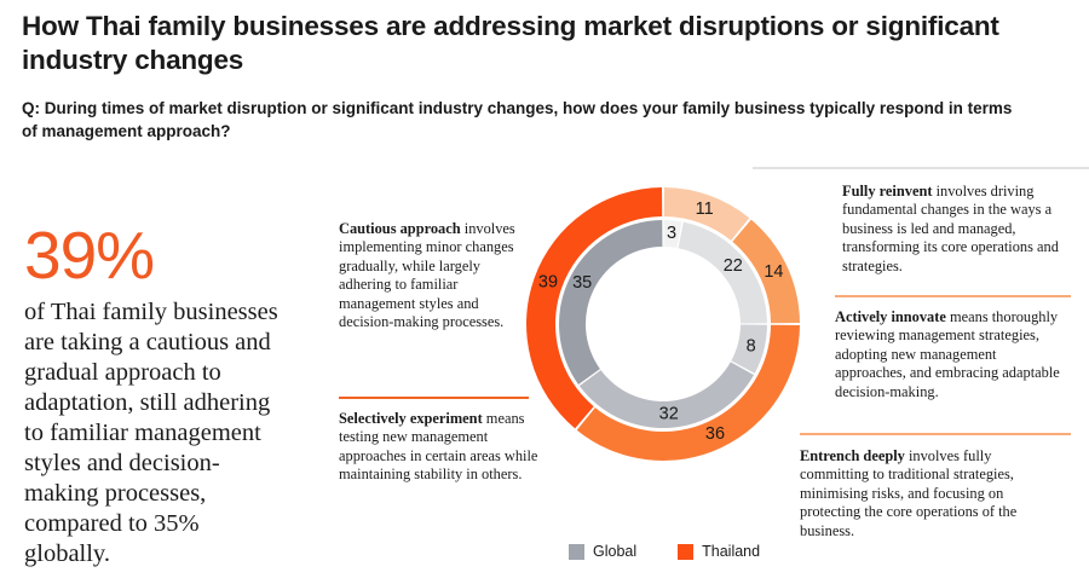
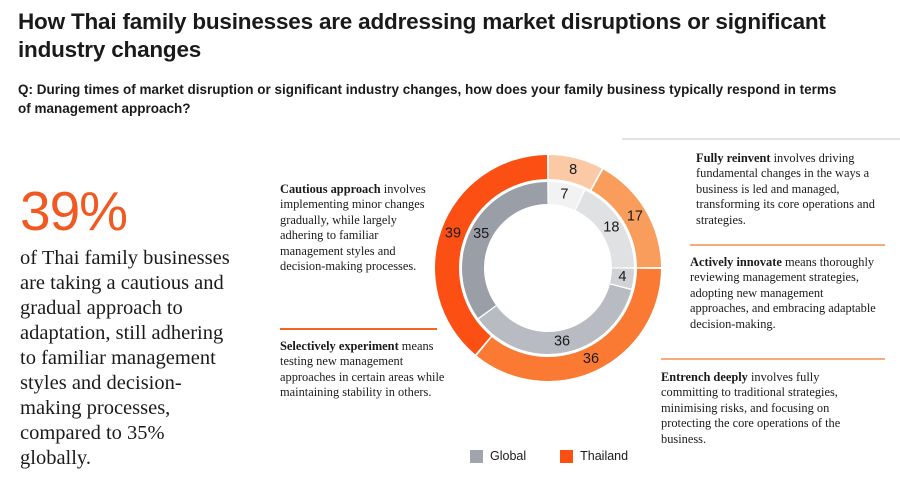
Thailand/Fully reinvent: 11 -> 8
Global/Fully reinvent: 3 -> 7
Thailand/Actively innovate: 14 -> 17
Global/Actively innovate: 22 -> 18
Global/Entrench deeply: 8 -> 4
Global/Cautious approach: 32 -> 36
